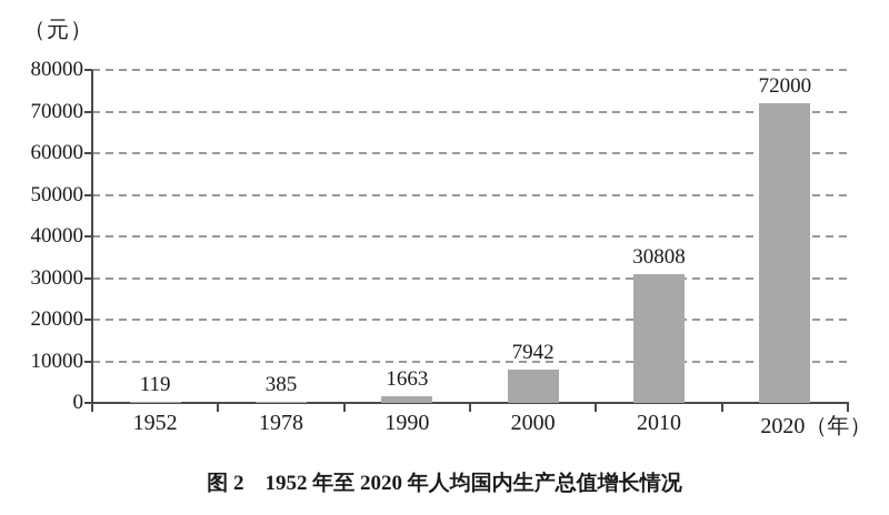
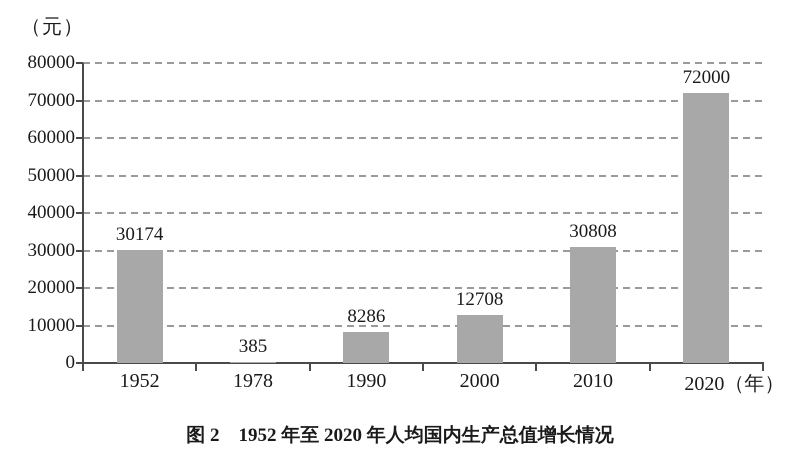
1952: 119 -> 30174
1990: 1663 -> 8286
2000: 7942 -> 12708
